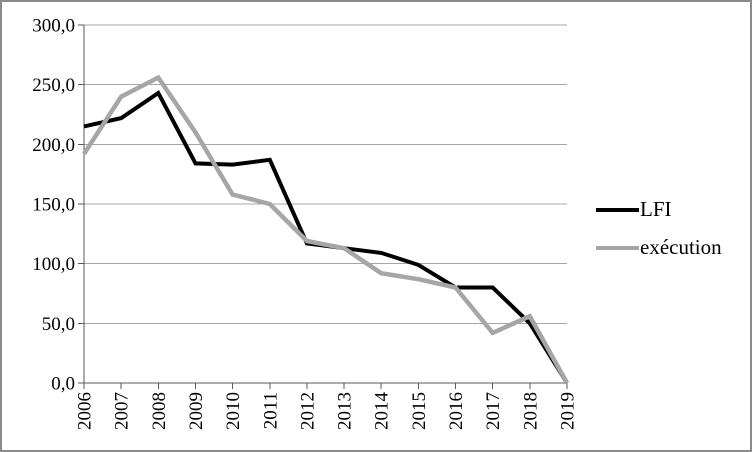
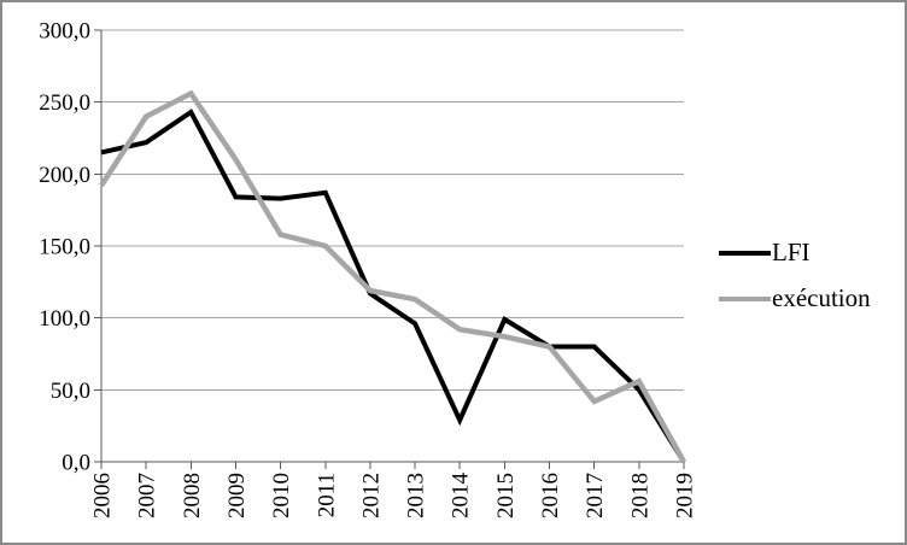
LFI/2013: 113 -> 96
LFI/2014: 109 -> 29
